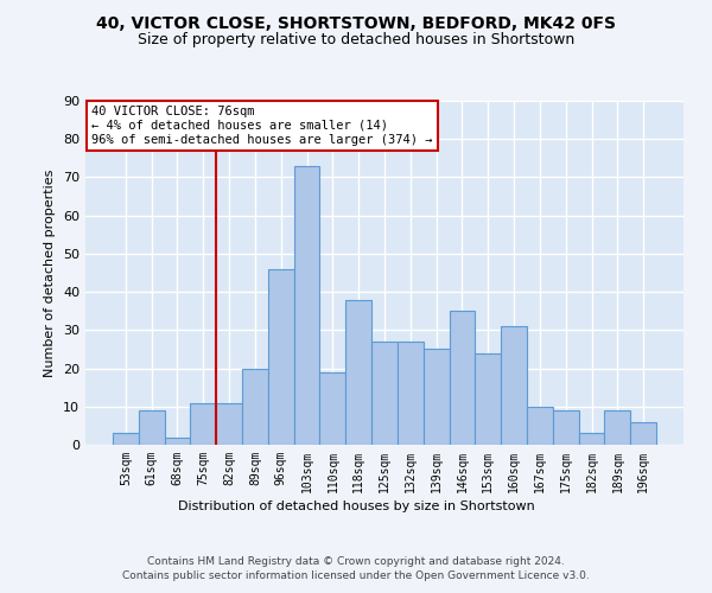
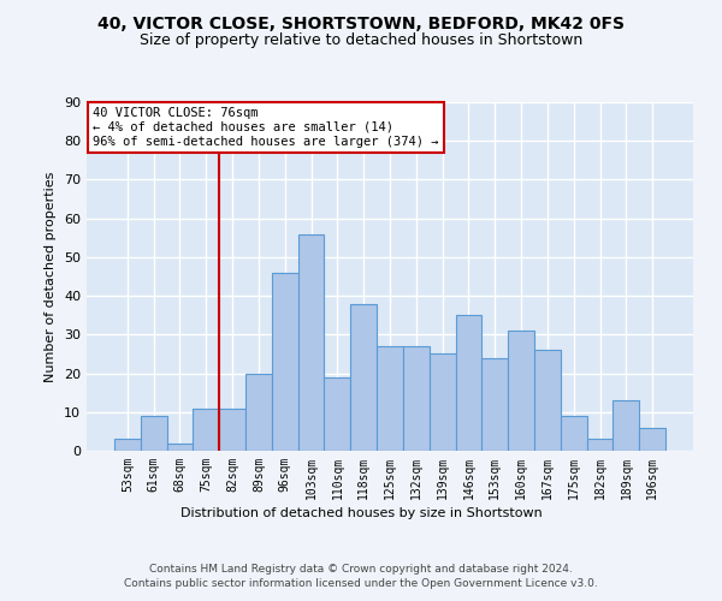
103sqm: 73 -> 56
167sqm: 10 -> 26
189sqm: 9 -> 13
